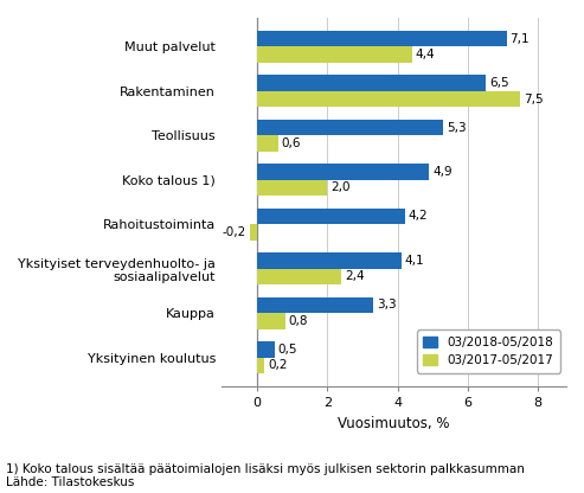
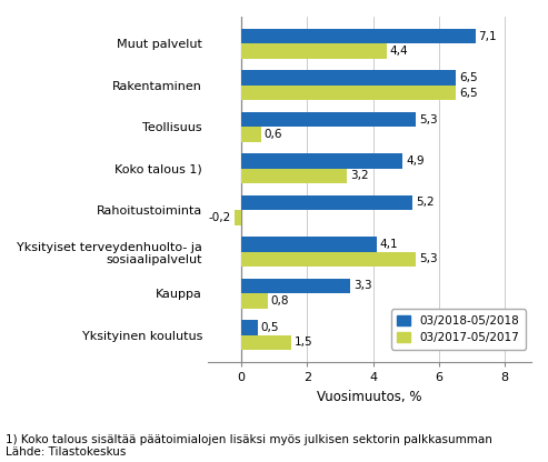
03/2017-05/2017/Rakentaminen: 7,5 -> 6,5
03/2017-05/2017/Koko talous 1): 2,0 -> 3,2
03/2018-05/2018/Rahoitustoiminta: 4,2 -> 5,2
03/2017-05/2017/Yksityiset terveydenhuolto- ja sosiaalipalvelut: 2,4 -> 5,3
03/2017-05/2017/Yksityinen koulutus: 0,2 -> 1,5
